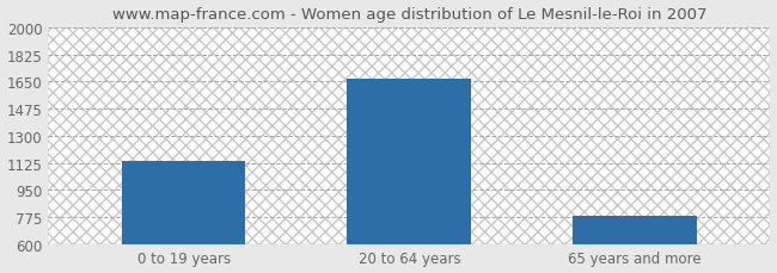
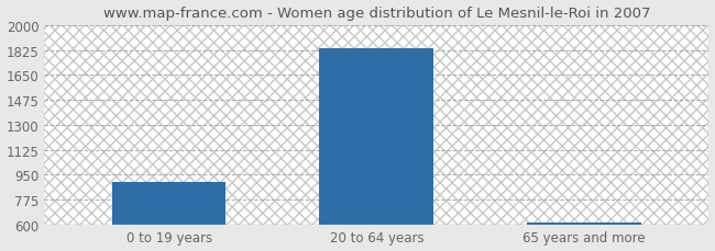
0 to 19 years: 1140 -> 900
20 to 64 years: 1670 -> 1840
65 years and more: 780 -> 620
